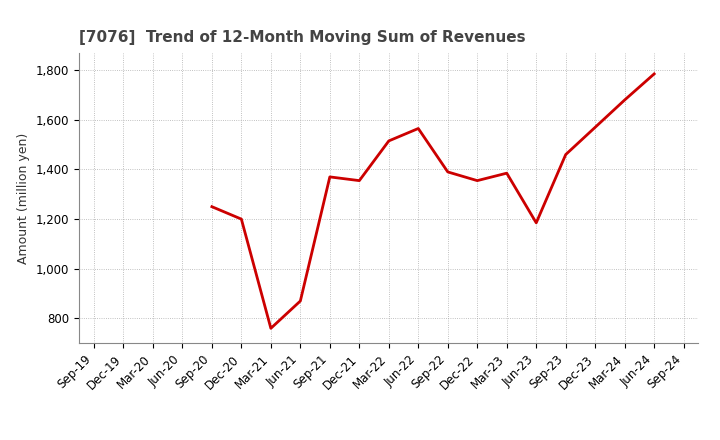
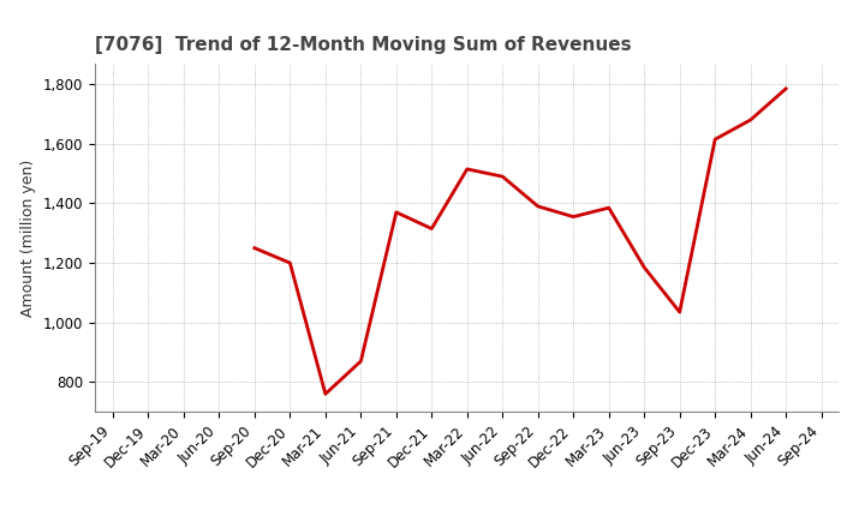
Dec-21: 1,355 -> 1,315
Jun-22: 1,565 -> 1,490
Sep-23: 1,460 -> 1,035
Dec-23: 1,570 -> 1,615
